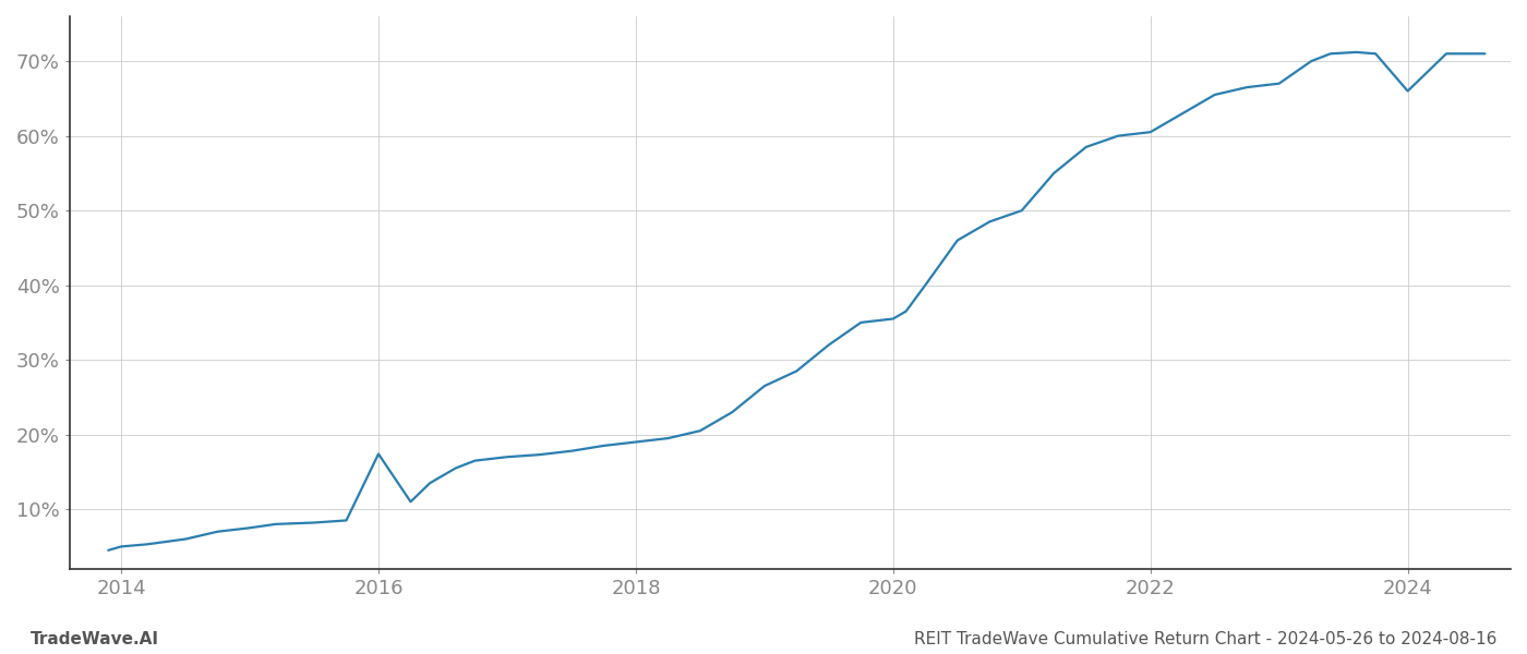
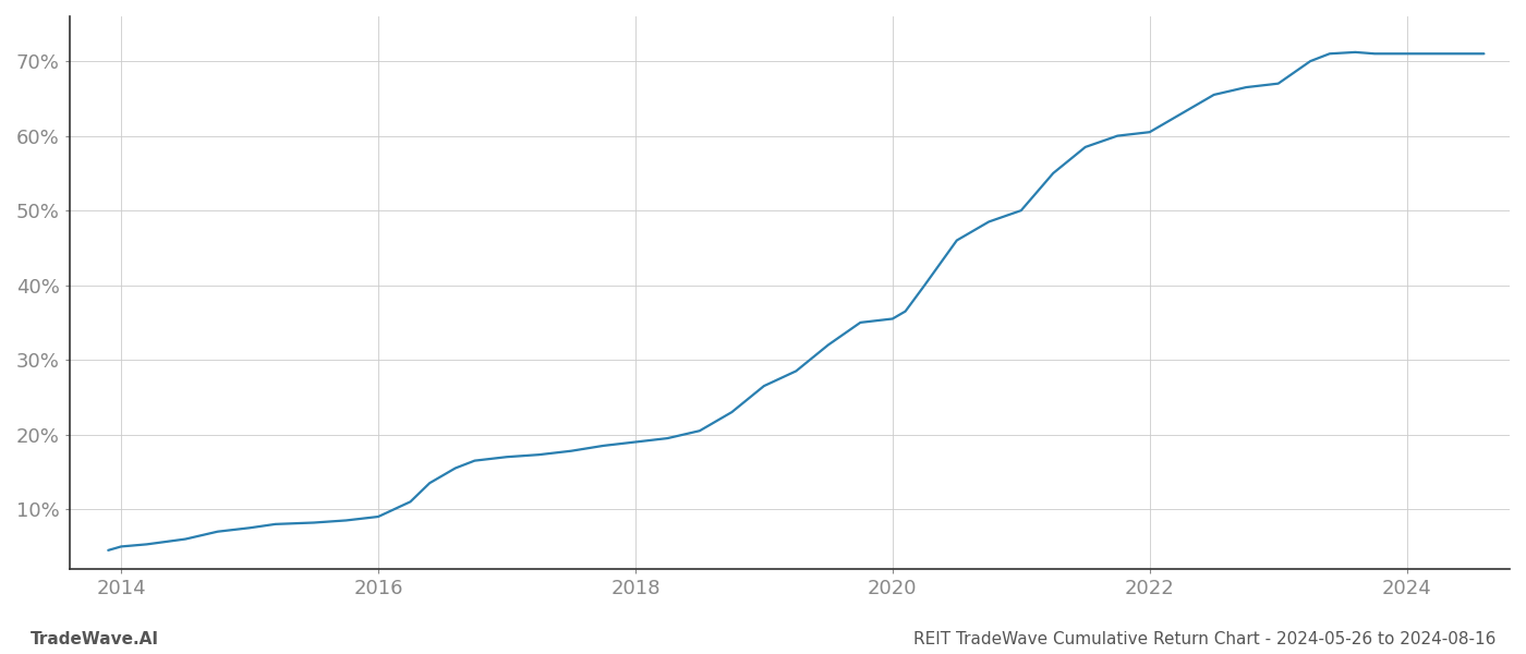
2016: 17.4% -> 9.0%
2024: 66.0% -> 71.0%
